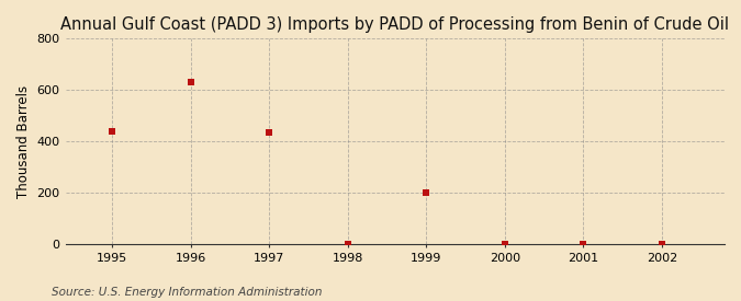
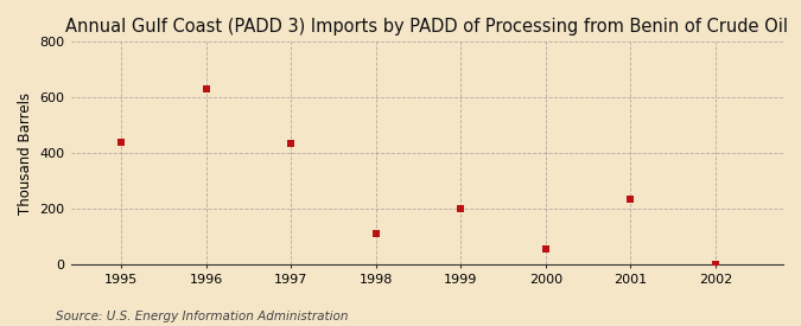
1998: 2 -> 110
2000: 2 -> 55
2001: 2 -> 235
